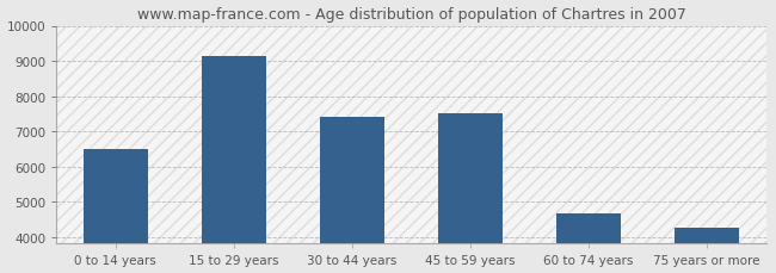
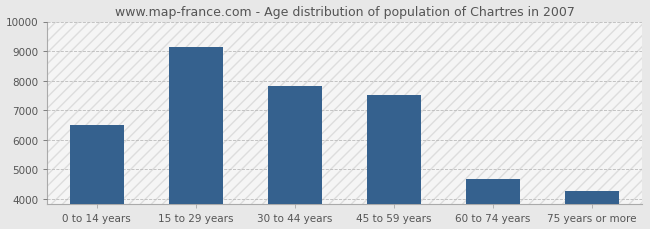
30 to 44 years: 7400 -> 7800
